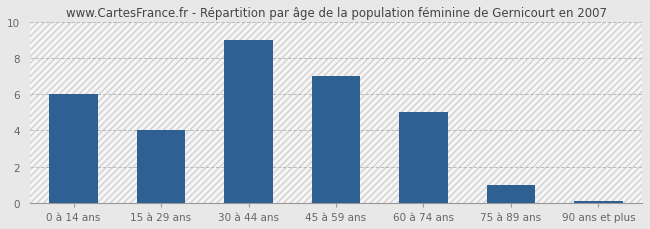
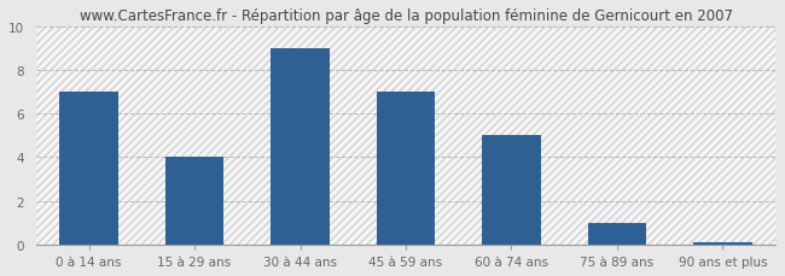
0 à 14 ans: 6.0 -> 7.0
